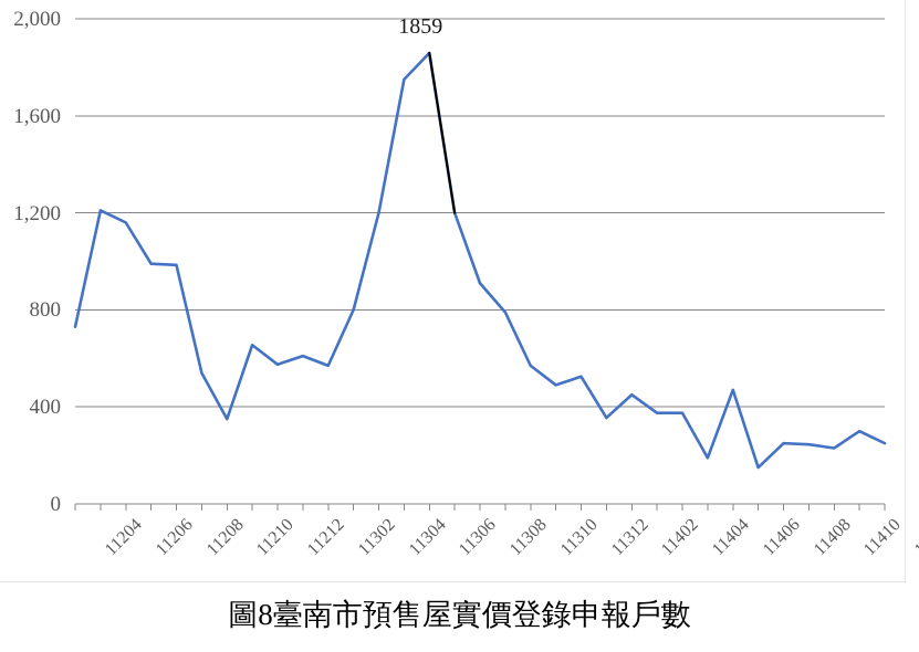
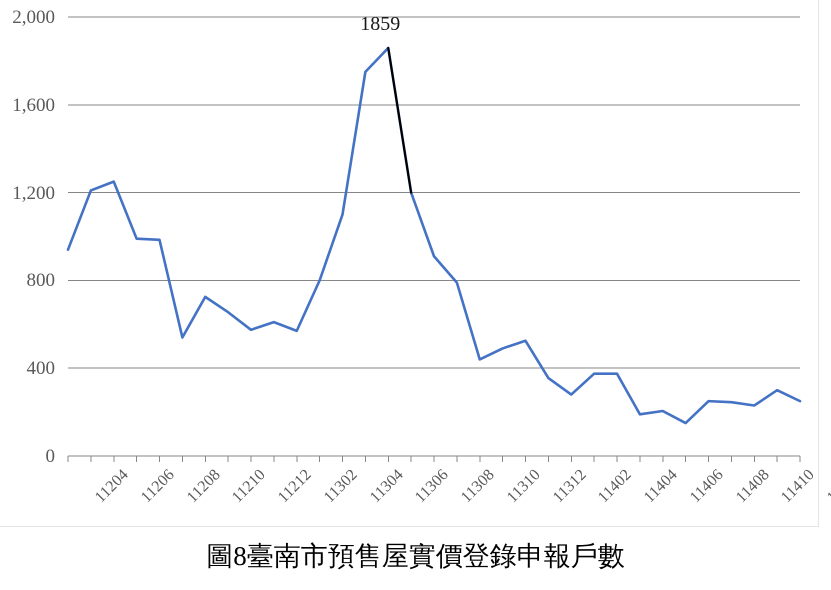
11204: 730 -> 940
11206: 1160 -> 1250
11210: 350 -> 720
11304: 1200 -> 1100
11310: 570 -> 440
11402: 450 -> 280
11406: 470 -> 200
